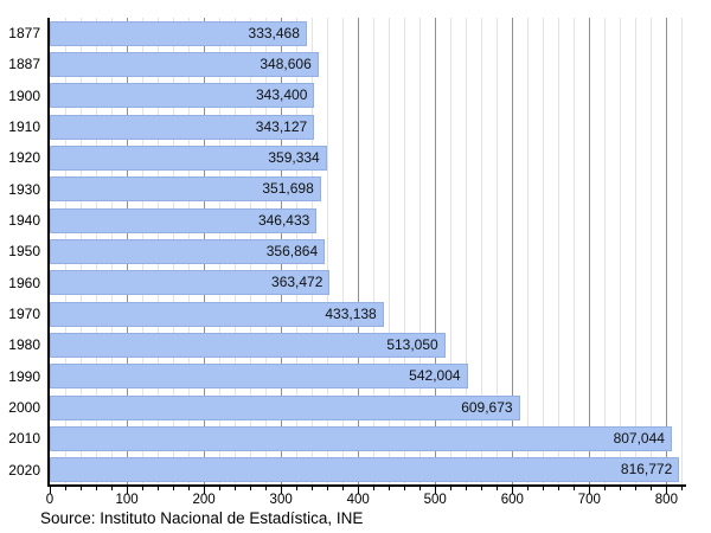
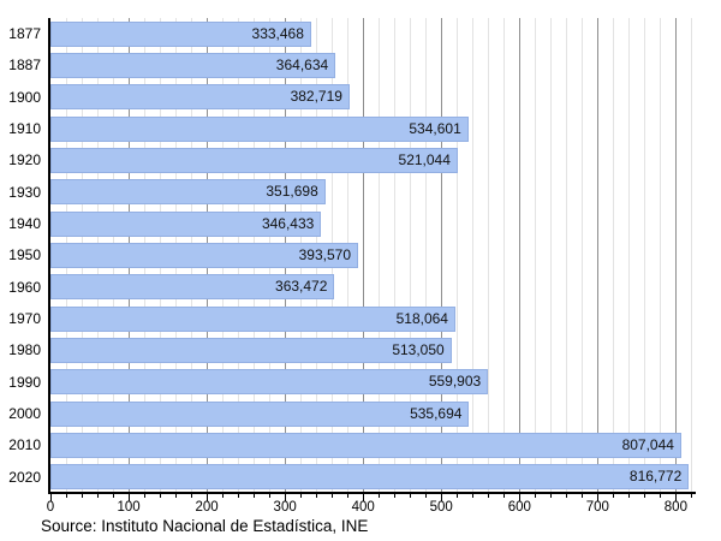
1887: 348,606 -> 364,634
1900: 343,400 -> 382,719
1910: 343,127 -> 534,601
1920: 359,334 -> 521,044
1950: 356,864 -> 393,570
1970: 433,138 -> 518,064
1990: 542,004 -> 559,903
2000: 609,673 -> 535,694
